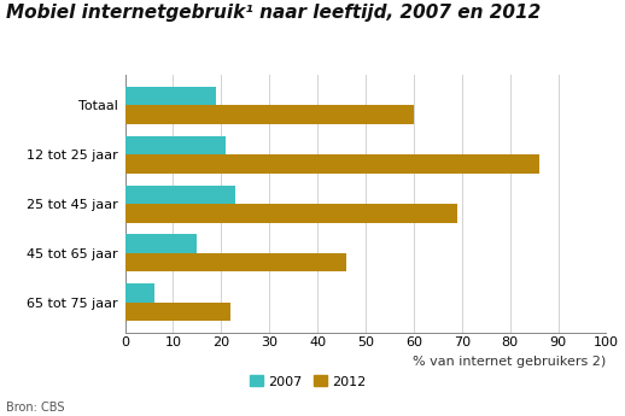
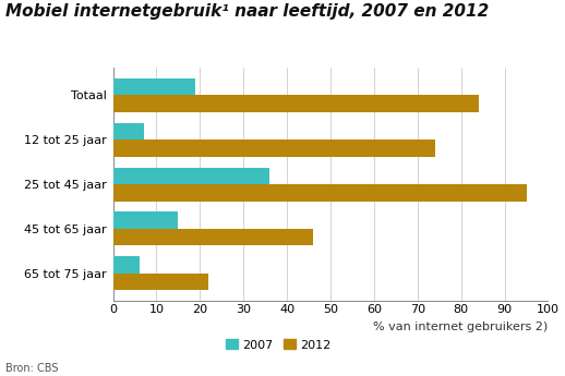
2012/Totaal: 60 -> 84
2007/12 tot 25 jaar: 21 -> 7
2012/12 tot 25 jaar: 86 -> 74
2007/25 tot 45 jaar: 23 -> 36
2012/25 tot 45 jaar: 69 -> 95
